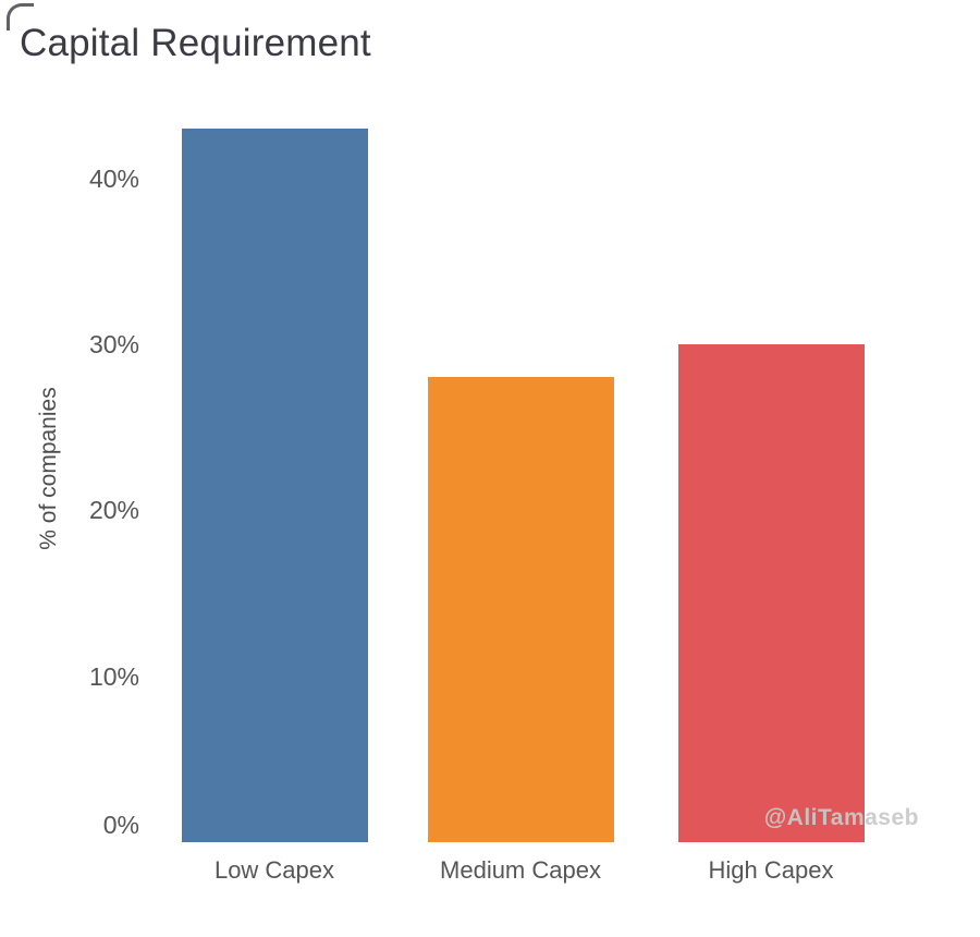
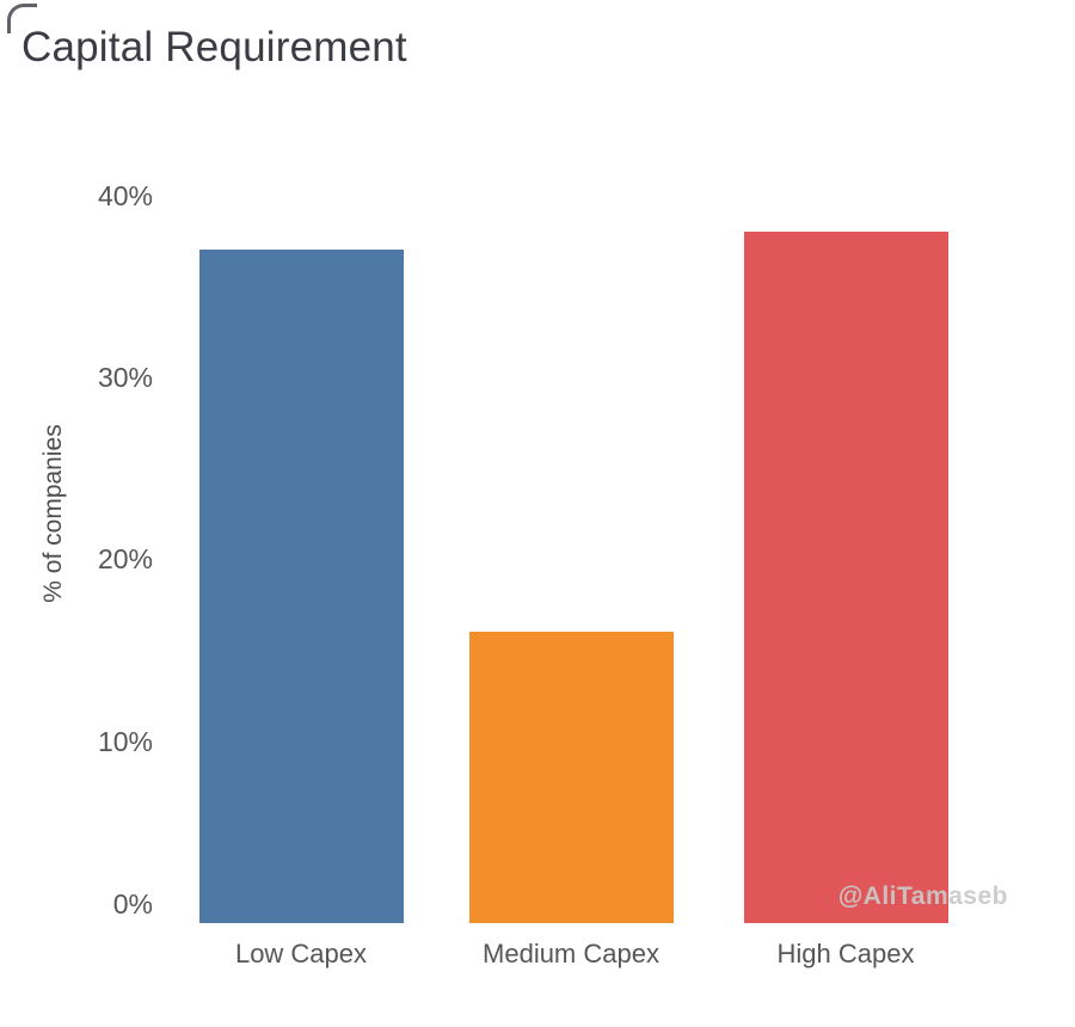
Low Capex: 43% -> 37%
Medium Capex: 28% -> 16%
High Capex: 30% -> 38%
